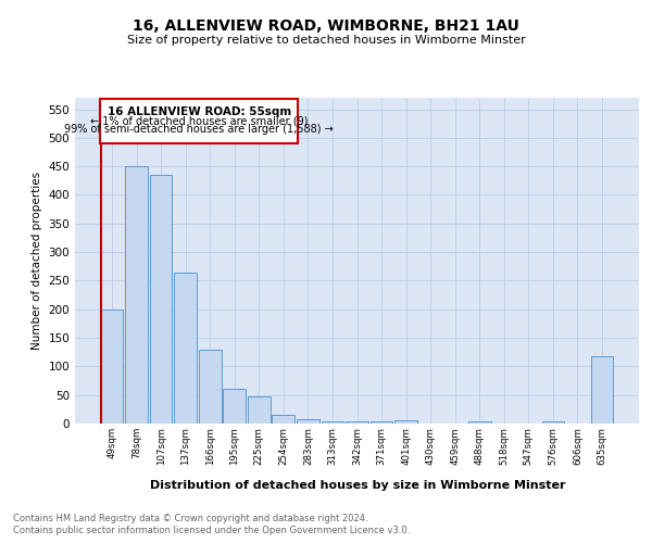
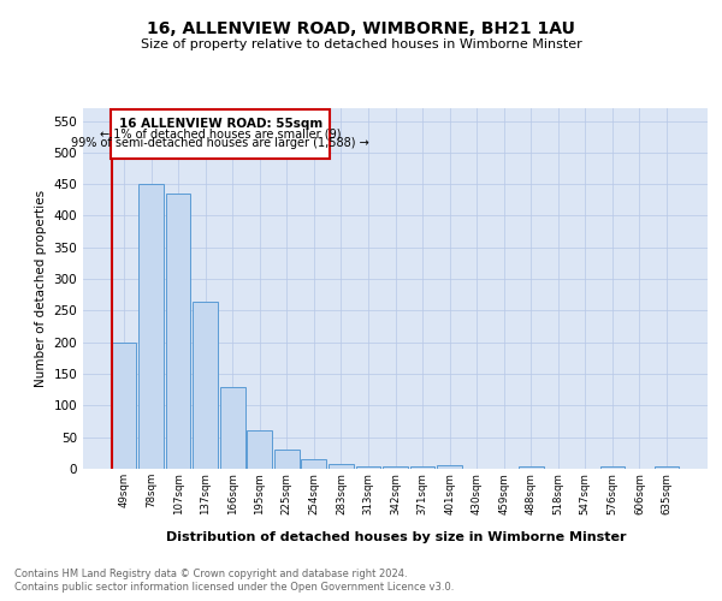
225sqm: 48 -> 30
635sqm: 118 -> 4
